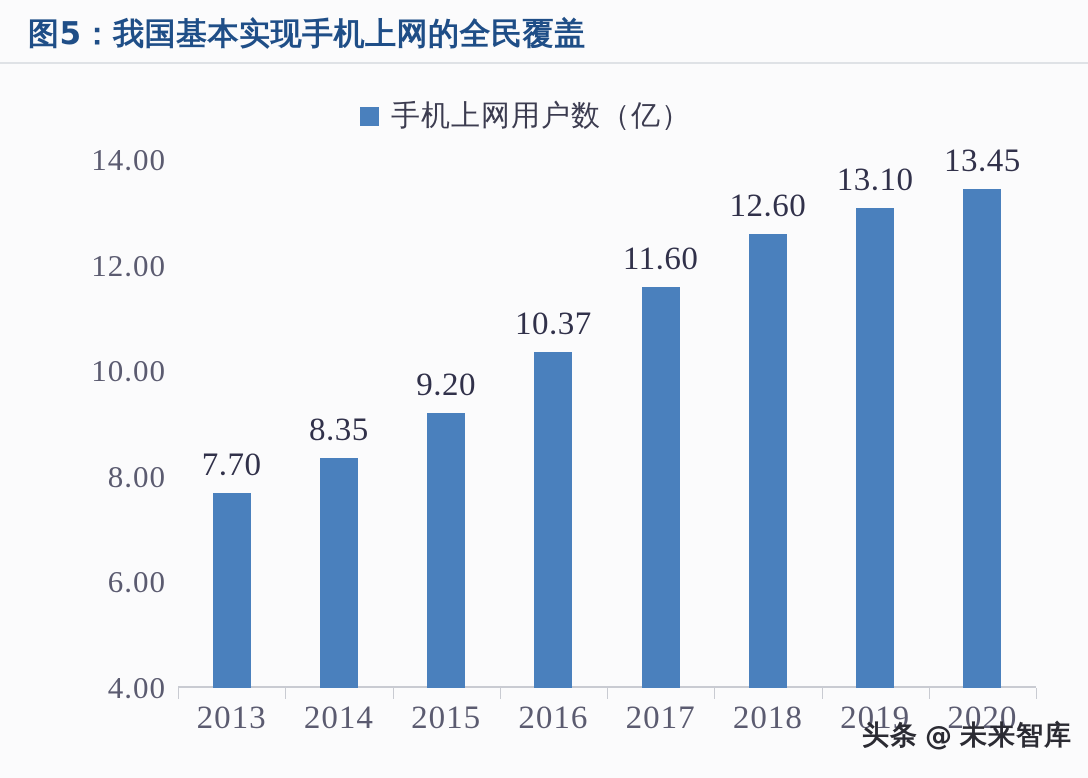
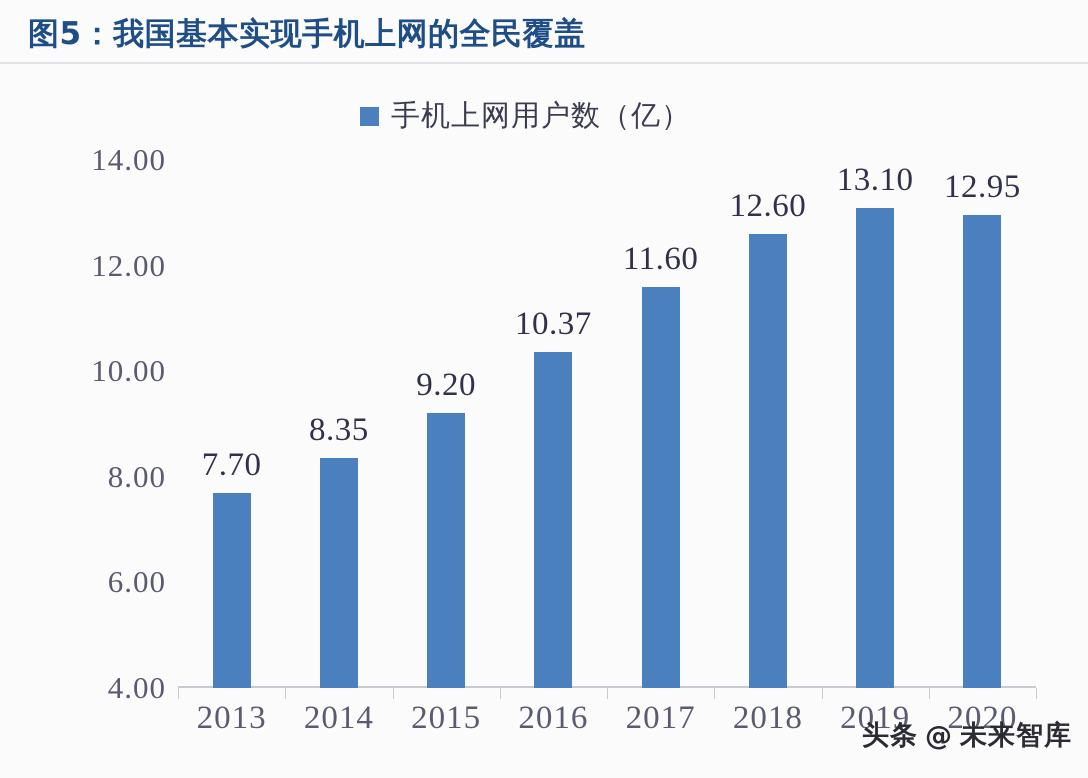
2020: 13.45 -> 12.95
